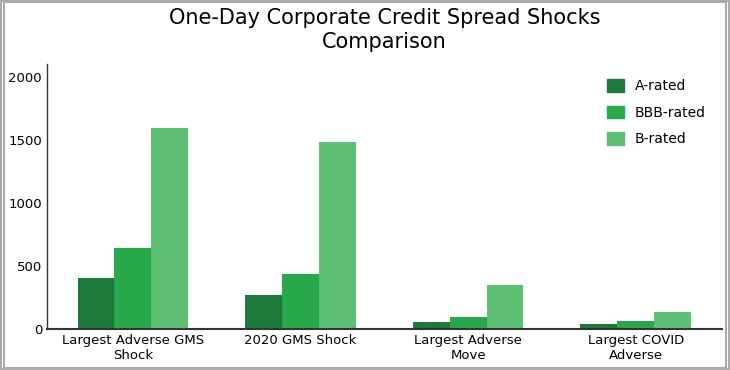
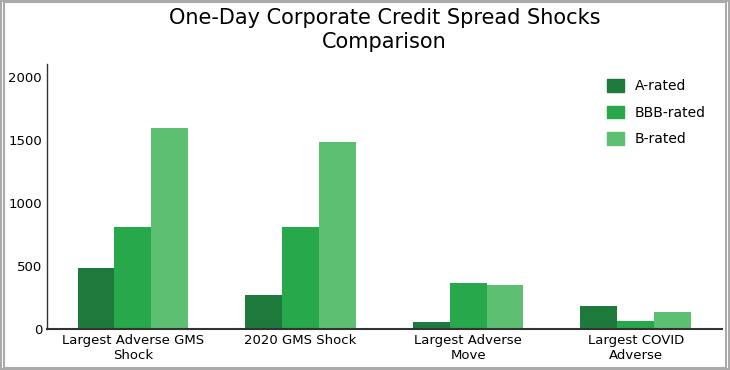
A-rated/Largest Adverse GMS Shock: 400 -> 480
BBB-rated/Largest Adverse GMS Shock: 640 -> 810
BBB-rated/2020 GMS Shock: 440 -> 810
BBB-rated/Largest Adverse Move: 90 -> 360
A-rated/Largest COVID Adverse: 40 -> 180
